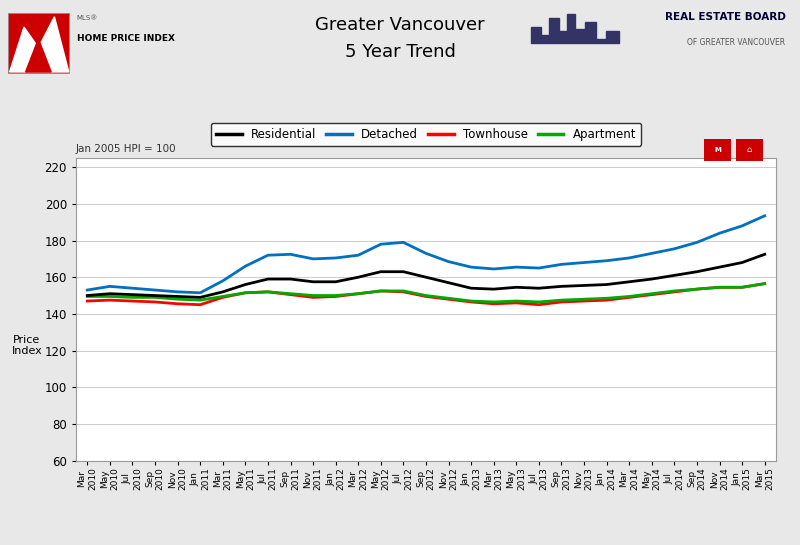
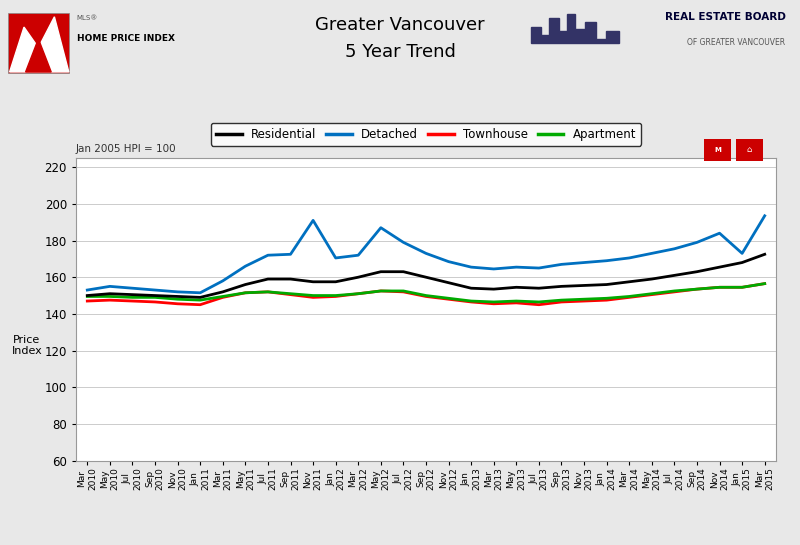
Detached/Nov 2011: 170 -> 191
Detached/May 2012: 178 -> 187
Detached/Jan 2015: 188 -> 173
